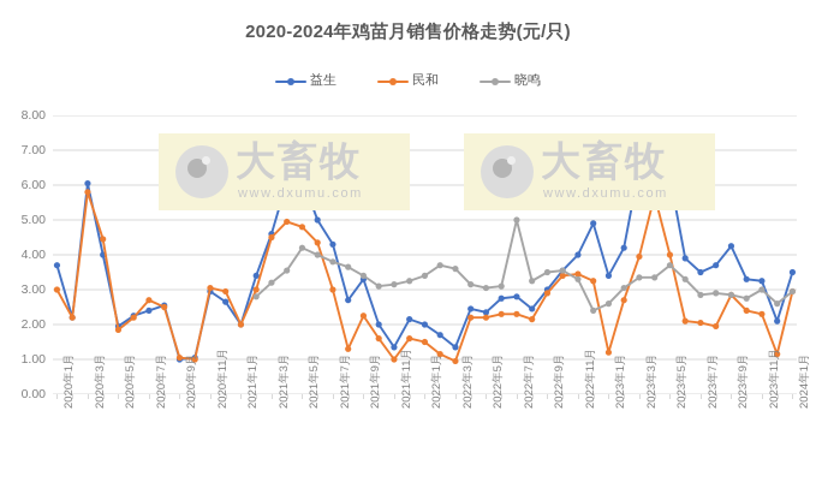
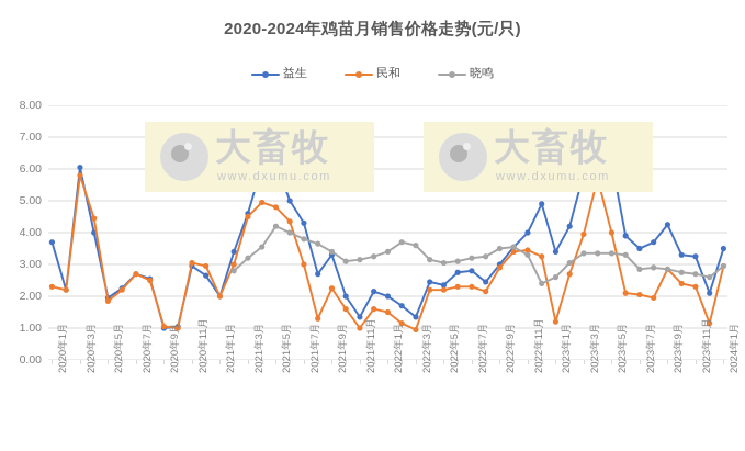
民和/2020年1月: 3.0 -> 2.3
益生/2020年7月: 2.4 -> 2.7
晓鸣/2022年7月: 5.0 -> 3.2
益生/2023年3月: 6.5 -> 5.8
晓鸣/2023年5月: 3.7 -> 3.4
晓鸣/2023年11月: 3.0 -> 2.7
